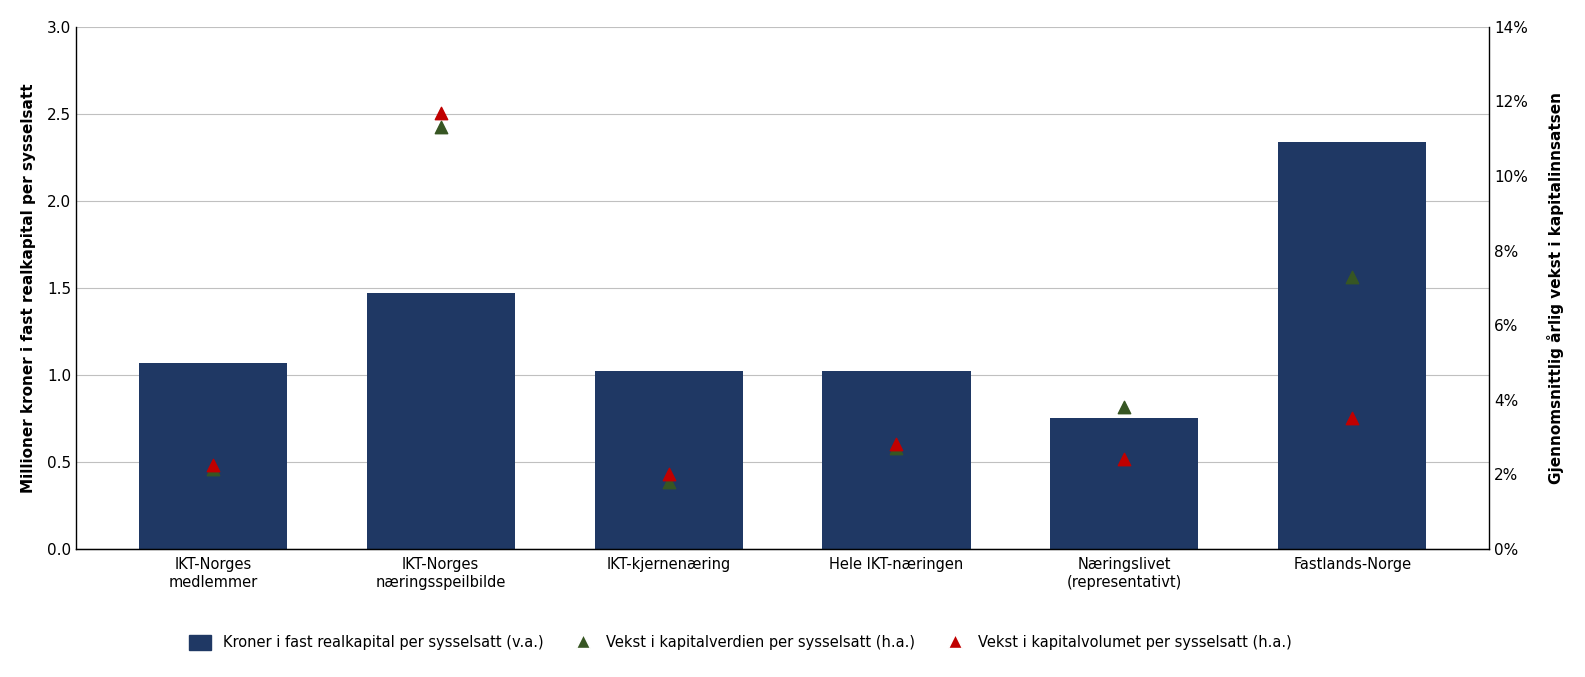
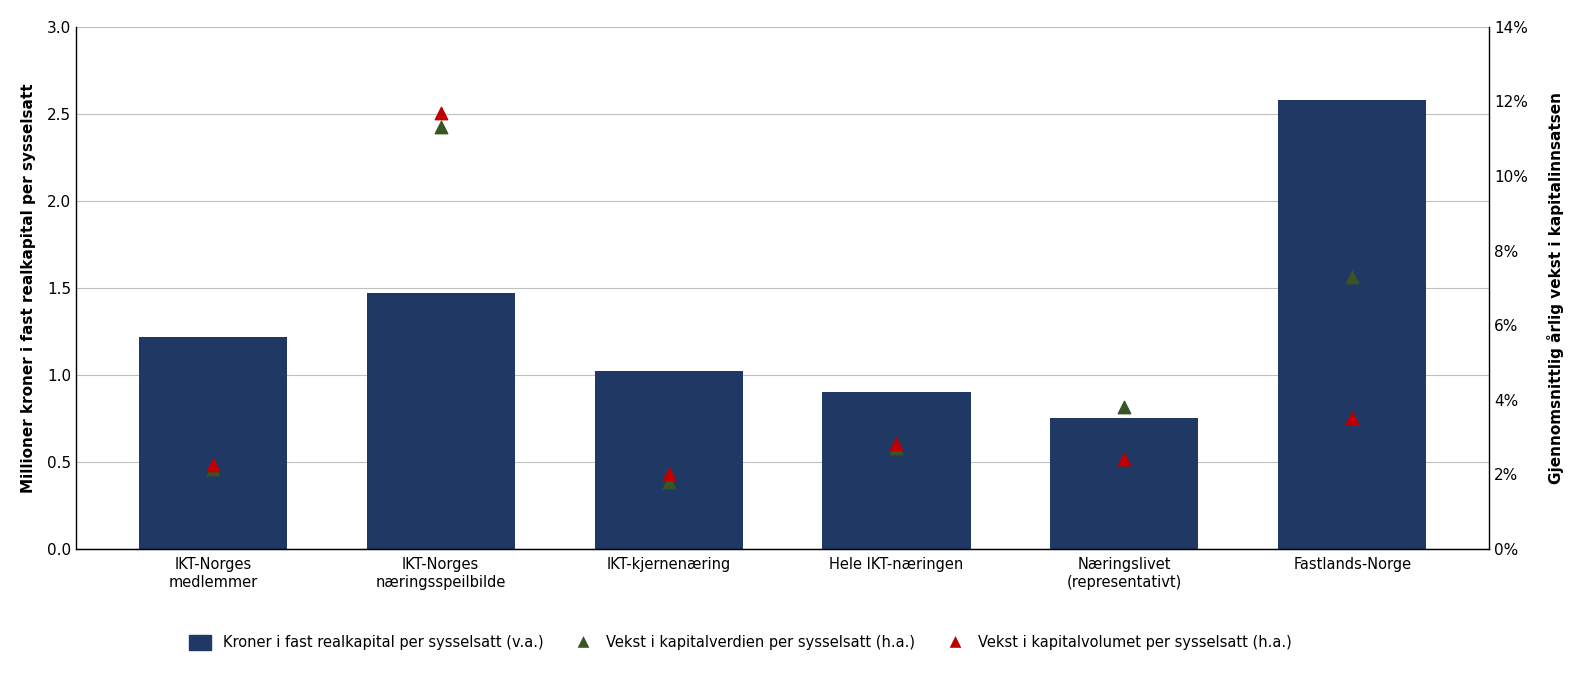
Kroner i fast realkapital per sysselsatt (v.a.)/IKT-Norges medlemmer: 1.07 -> 1.22
Kroner i fast realkapital per sysselsatt (v.a.)/Hele IKT-næringen: 1.02 -> 0.90
Kroner i fast realkapital per sysselsatt (v.a.)/Fastlands-Norge: 2.34 -> 2.58
